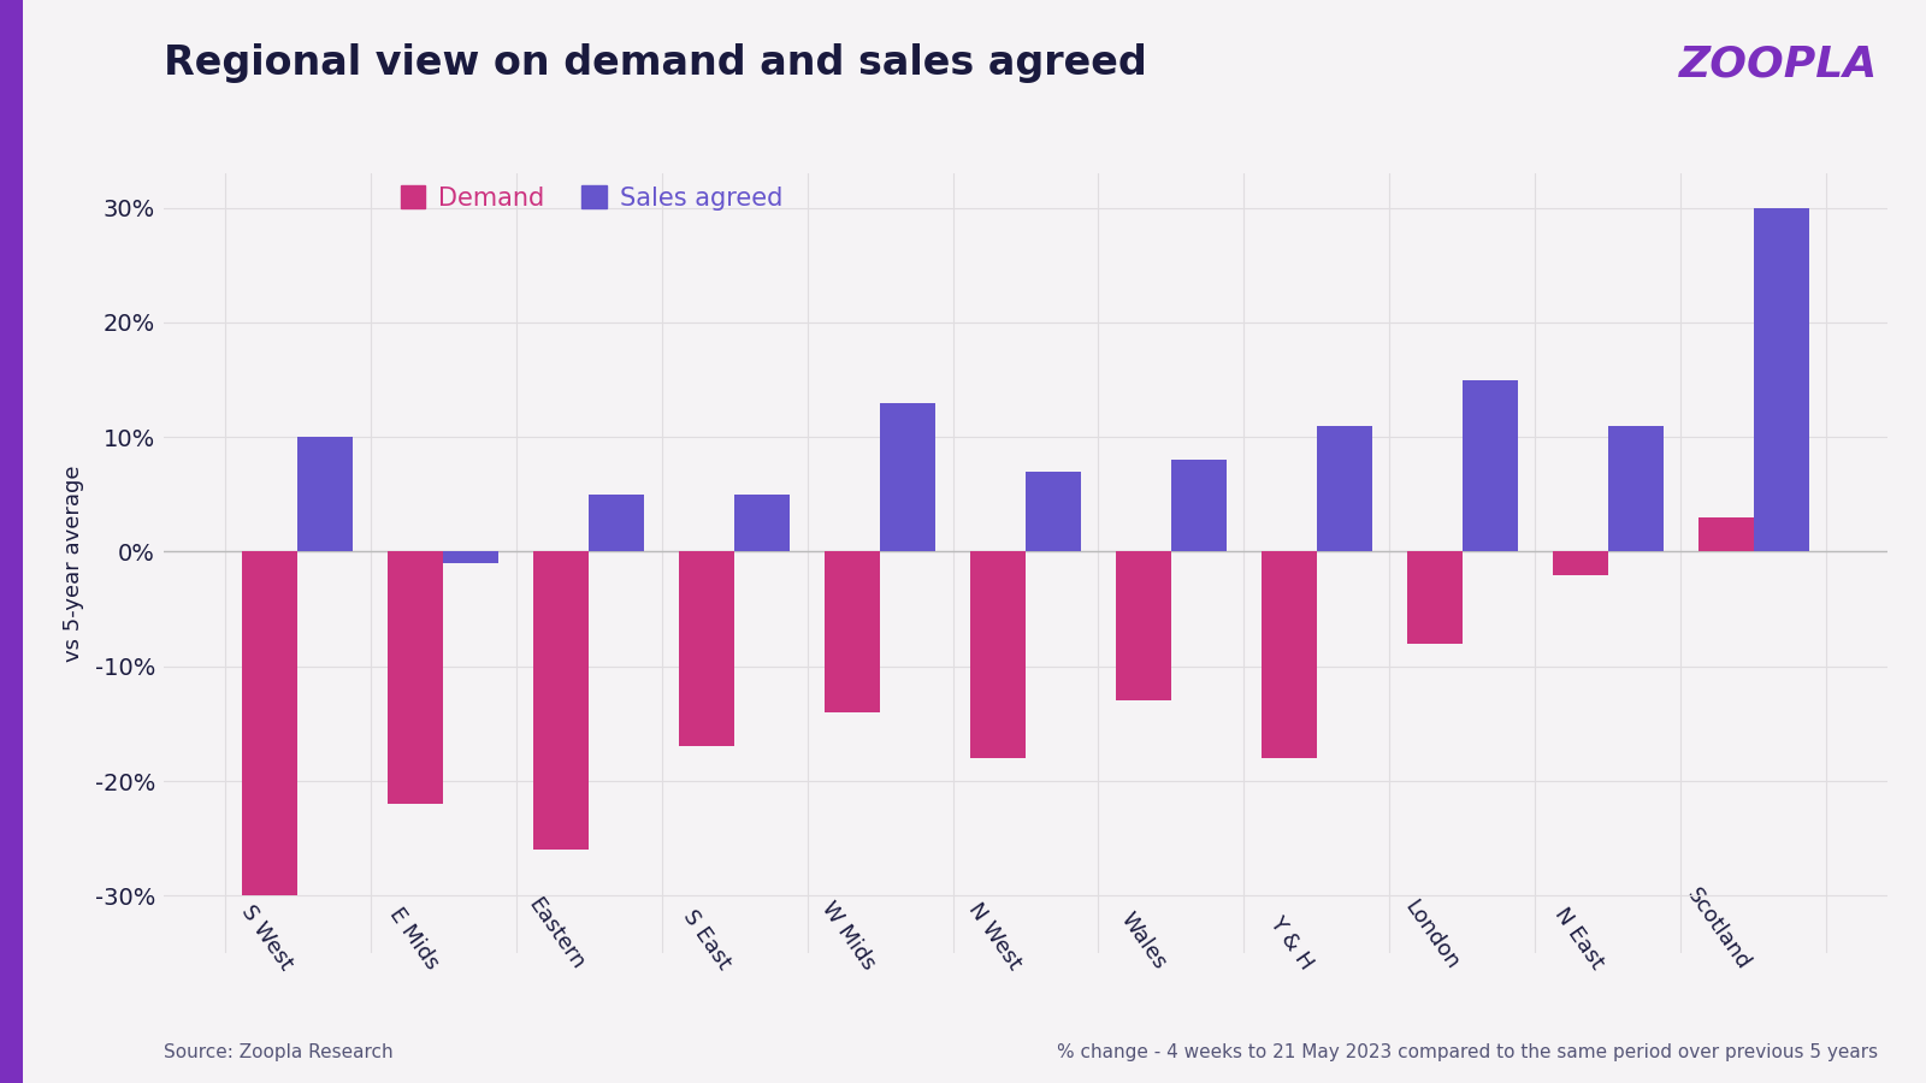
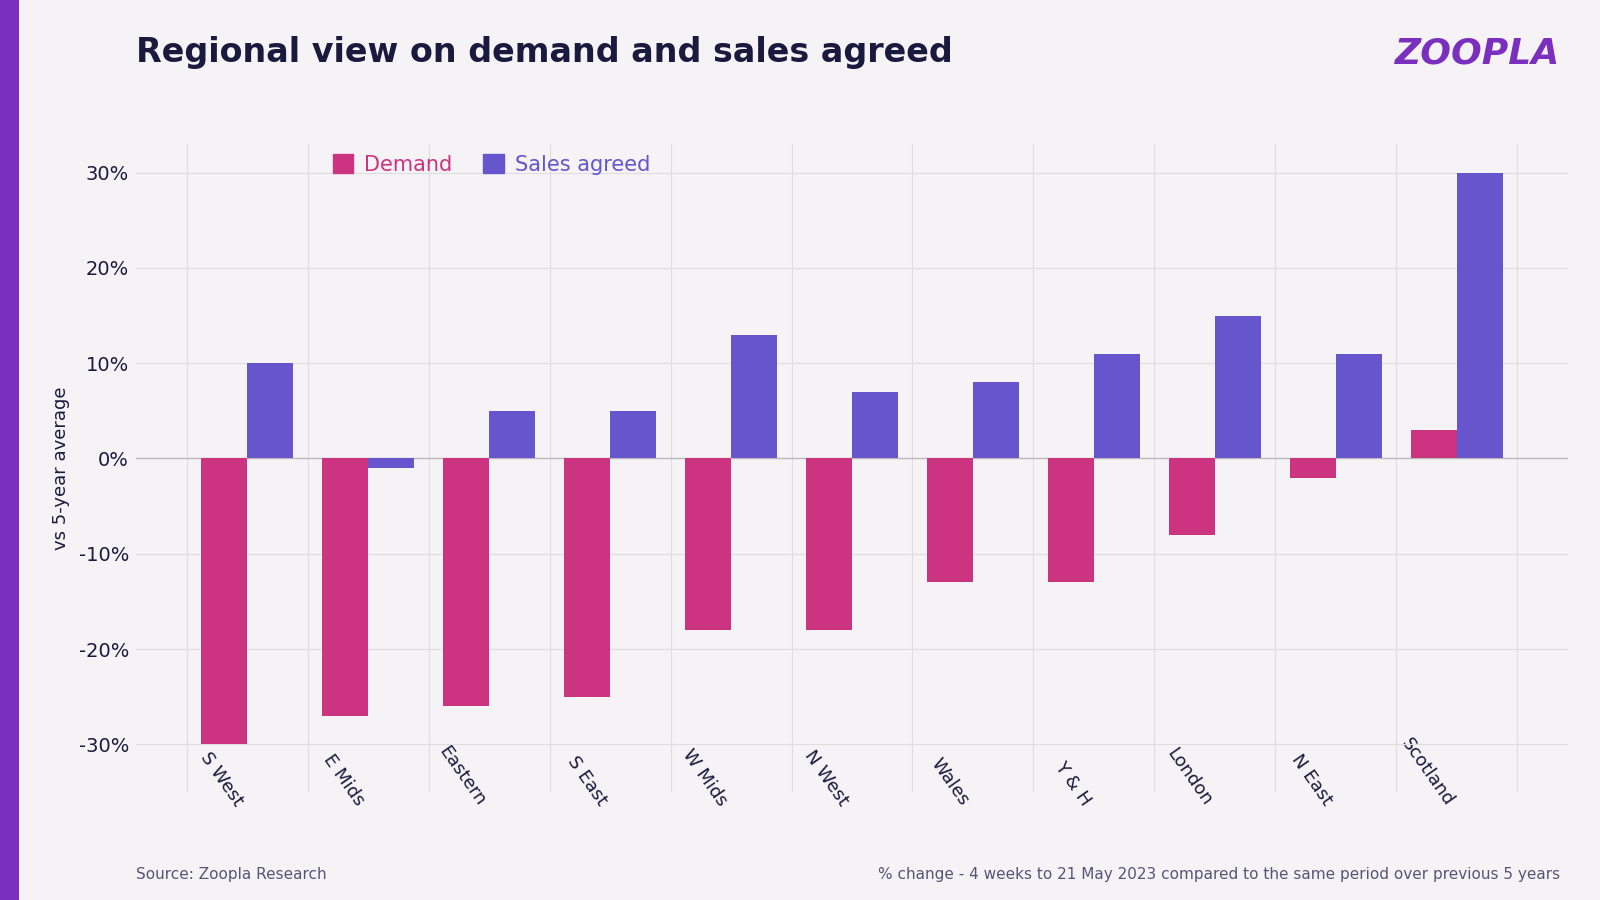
Demand/E Mids: -22% -> -27%
Demand/S East: -17% -> -25%
Demand/W Mids: -14% -> -18%
Demand/Y & H: -18% -> -13%
